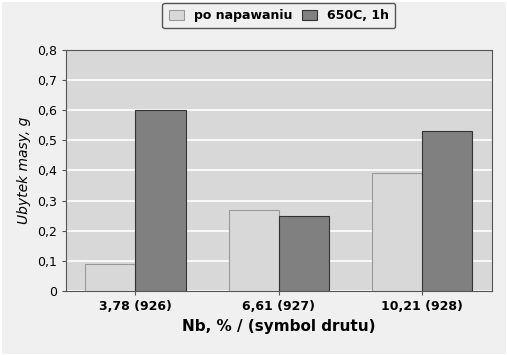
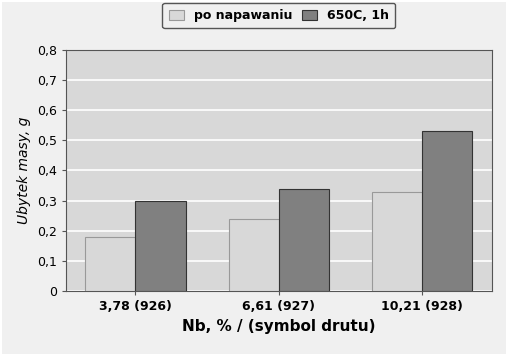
po napawaniu/3,78 (926): 0,09 -> 0,18
650C, 1h/3,78 (926): 0,60 -> 0,30
po napawaniu/6,61 (927): 0,27 -> 0,24
650C, 1h/6,61 (927): 0,25 -> 0,34
po napawaniu/10,21 (928): 0,39 -> 0,33
